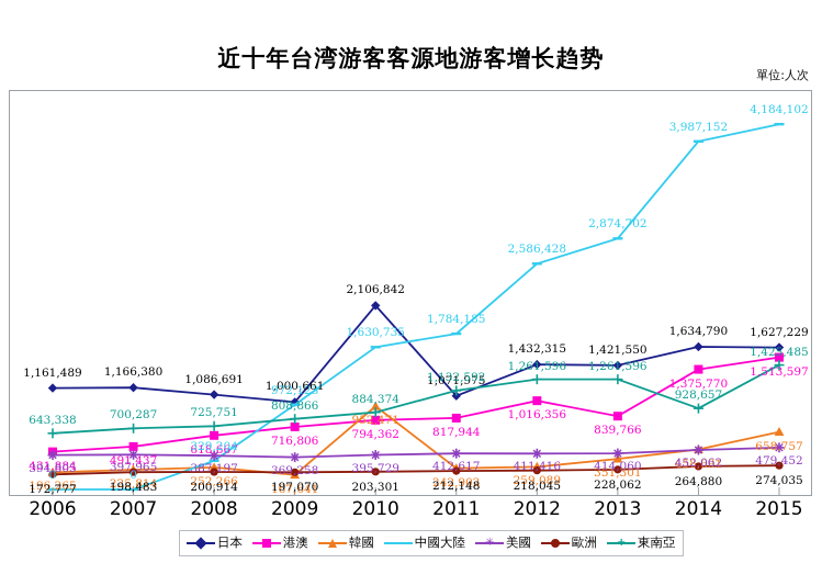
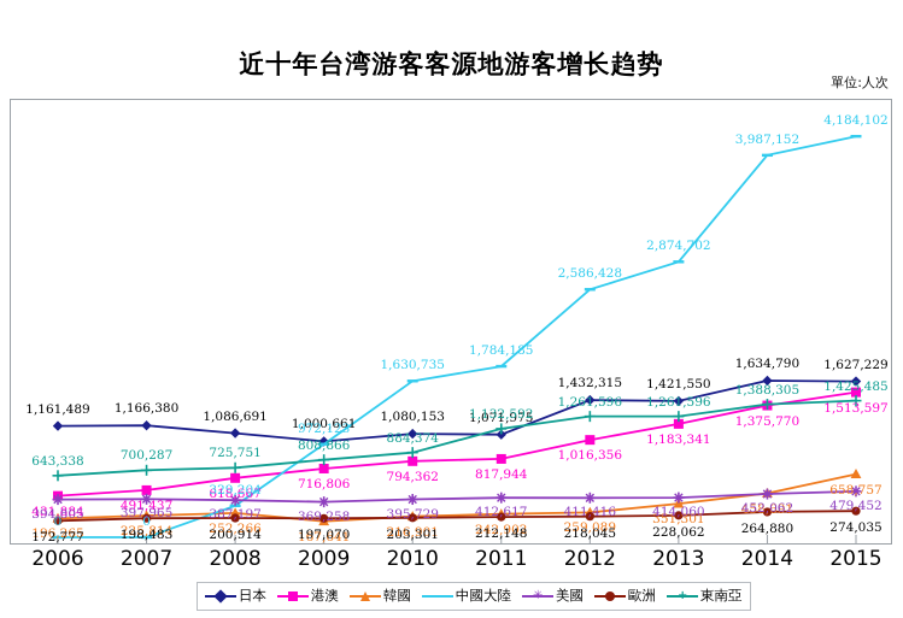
日本/2010: 2,106,842 -> 1,080,153
韓國/2010: 952,471 -> 216,901
港澳/2013: 839,766 -> 1,183,341
東南亞/2014: 928,657 -> 1,388,305
